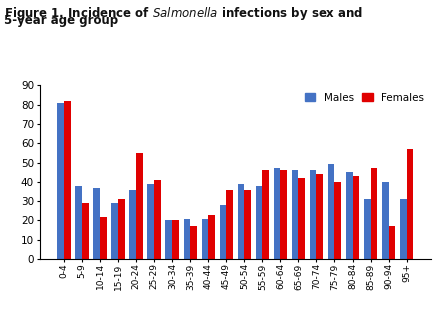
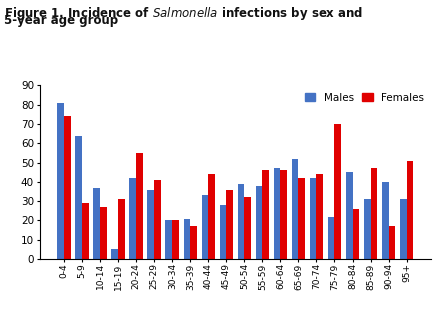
Females/0-4: 82 -> 74
Males/5-9: 38 -> 64
Females/10-14: 22 -> 27
Males/15-19: 29 -> 5
Males/20-24: 36 -> 42
Males/25-29: 39 -> 36
Males/40-44: 21 -> 33
Females/40-44: 23 -> 44
Females/50-54: 36 -> 32
Males/65-69: 46 -> 52
Males/70-74: 46 -> 42
Males/75-79: 49 -> 22
Females/75-79: 40 -> 70
Females/80-84: 43 -> 26
Females/95+: 57 -> 51
